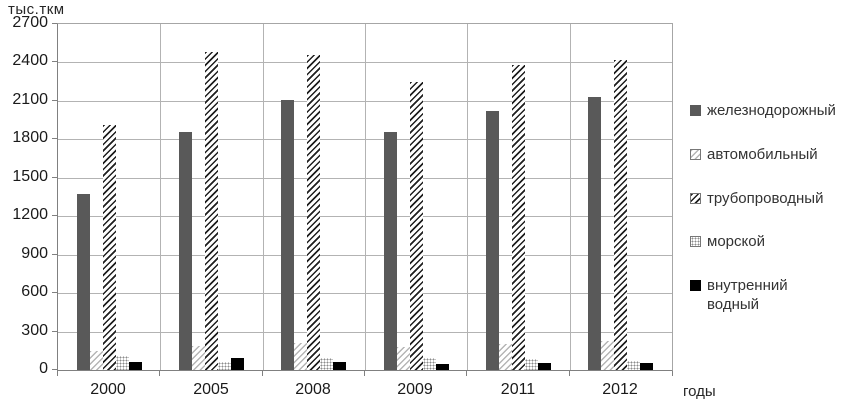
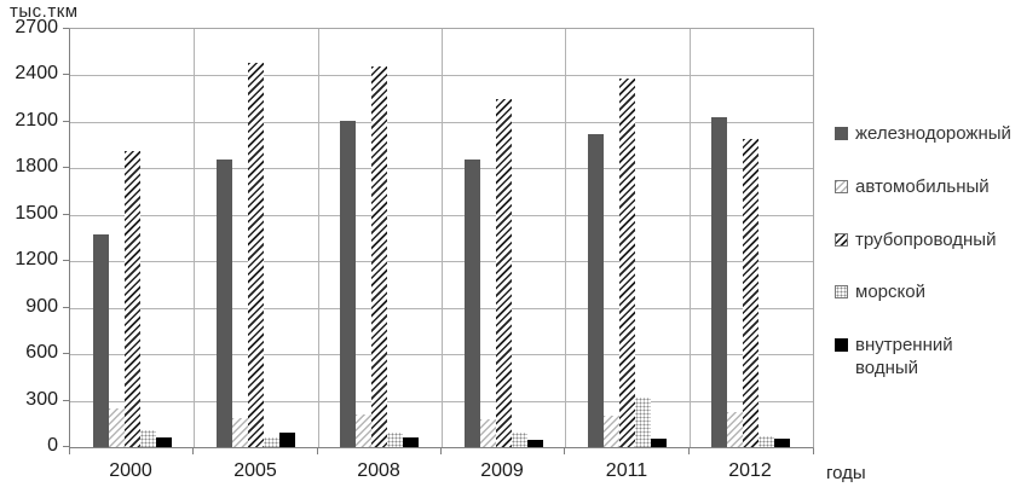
автомобильный/2000: 150 -> 250
морской/2011: 80 -> 320
трубопроводный/2012: 2420 -> 1990
